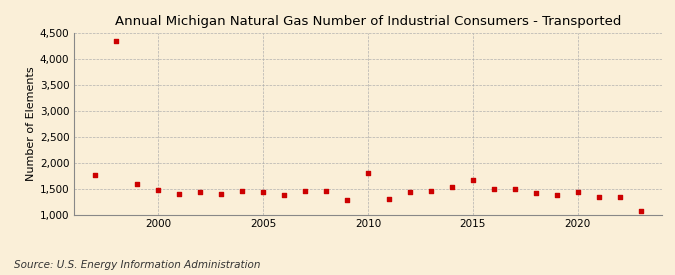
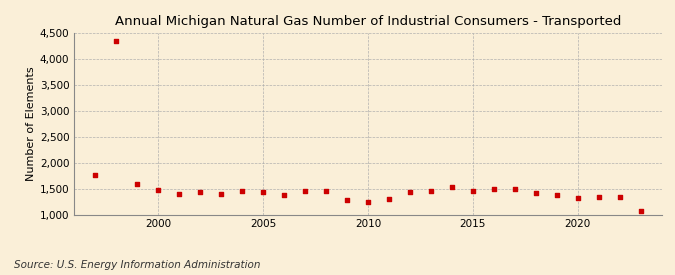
2010: 1,800 -> 1,250
2015: 1,660 -> 1,450
2020: 1,440 -> 1,310
